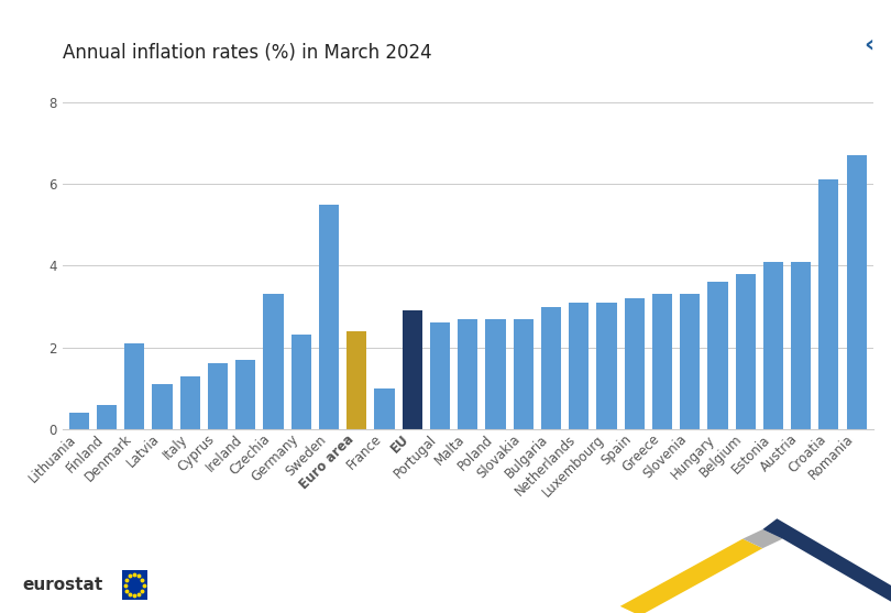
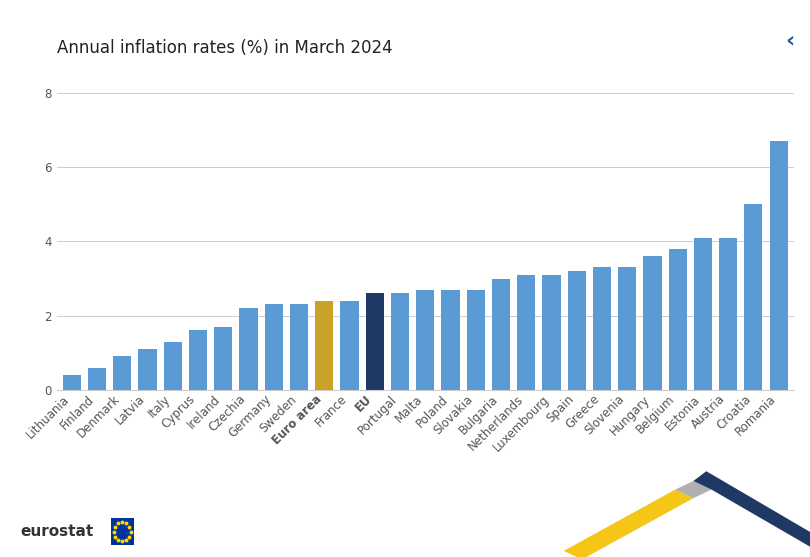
Denmark: 2.1 -> 0.9
Czechia: 3.3 -> 2.2
Sweden: 5.5 -> 2.3
France: 1.0 -> 2.4
EU: 2.9 -> 2.6
Croatia: 6.1 -> 5.0
